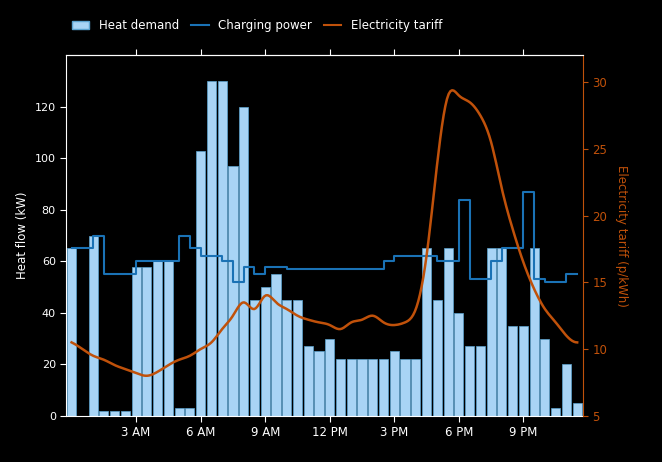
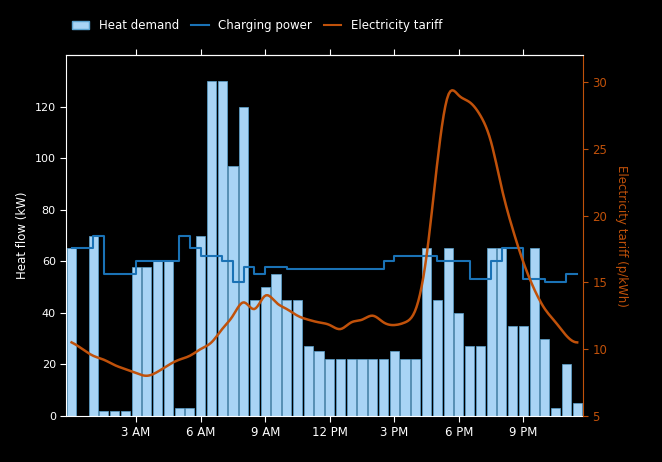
Heat demand/6 AM: 103 -> 70
Heat demand/12 PM: 30 -> 22
Charging power/6 PM: 84 -> 60
Charging power/9 PM: 87 -> 53
